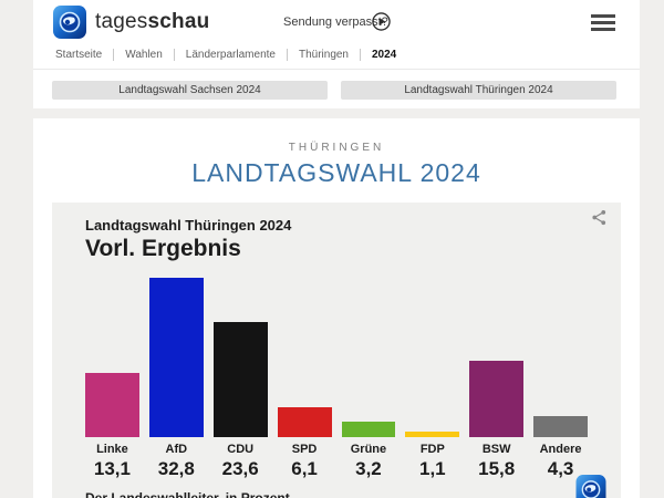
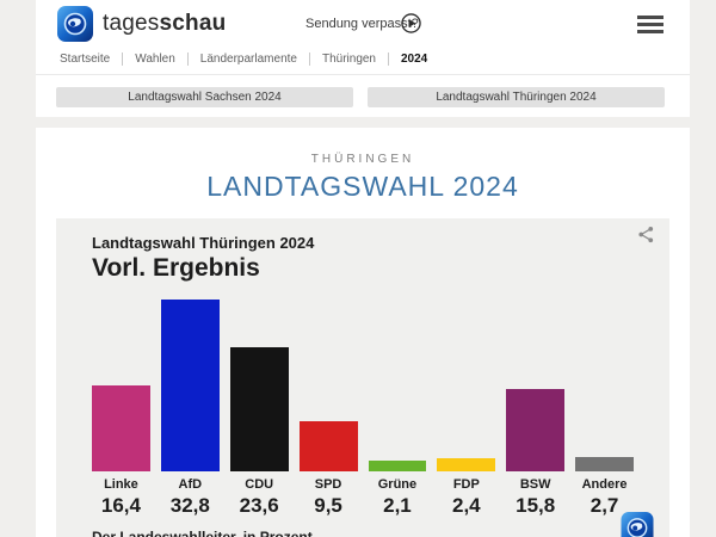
Linke: 13,1 -> 16,4
SPD: 6,1 -> 9,5
Grüne: 3,2 -> 2,1
FDP: 1,1 -> 2,4
Andere: 4,3 -> 2,7
